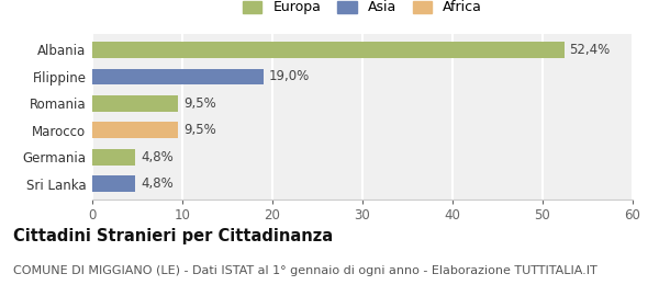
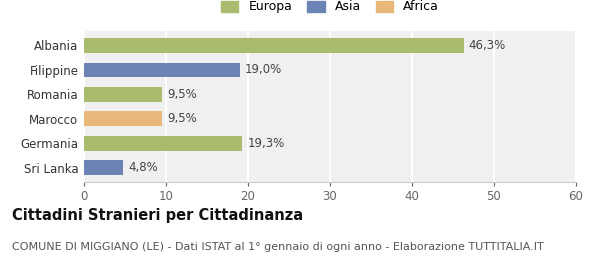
Albania: 52,4% -> 46,3%
Germania: 4,8% -> 19,3%
